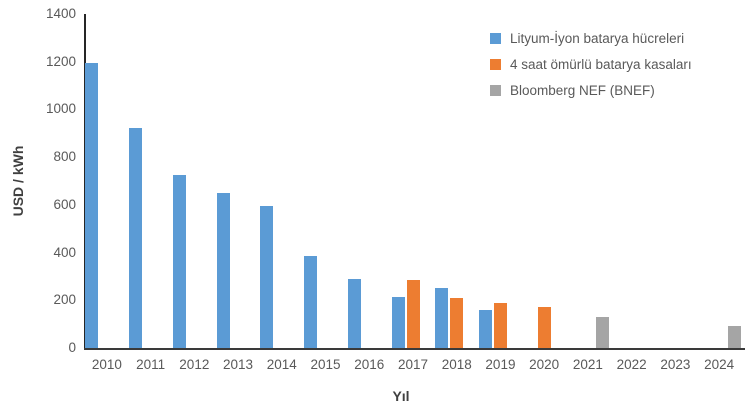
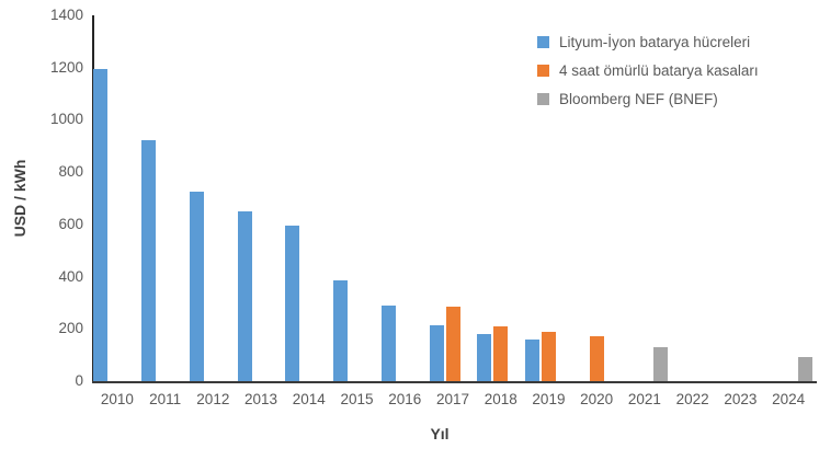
Lityum-İyon batarya hücreleri/2018: 250 -> 180
